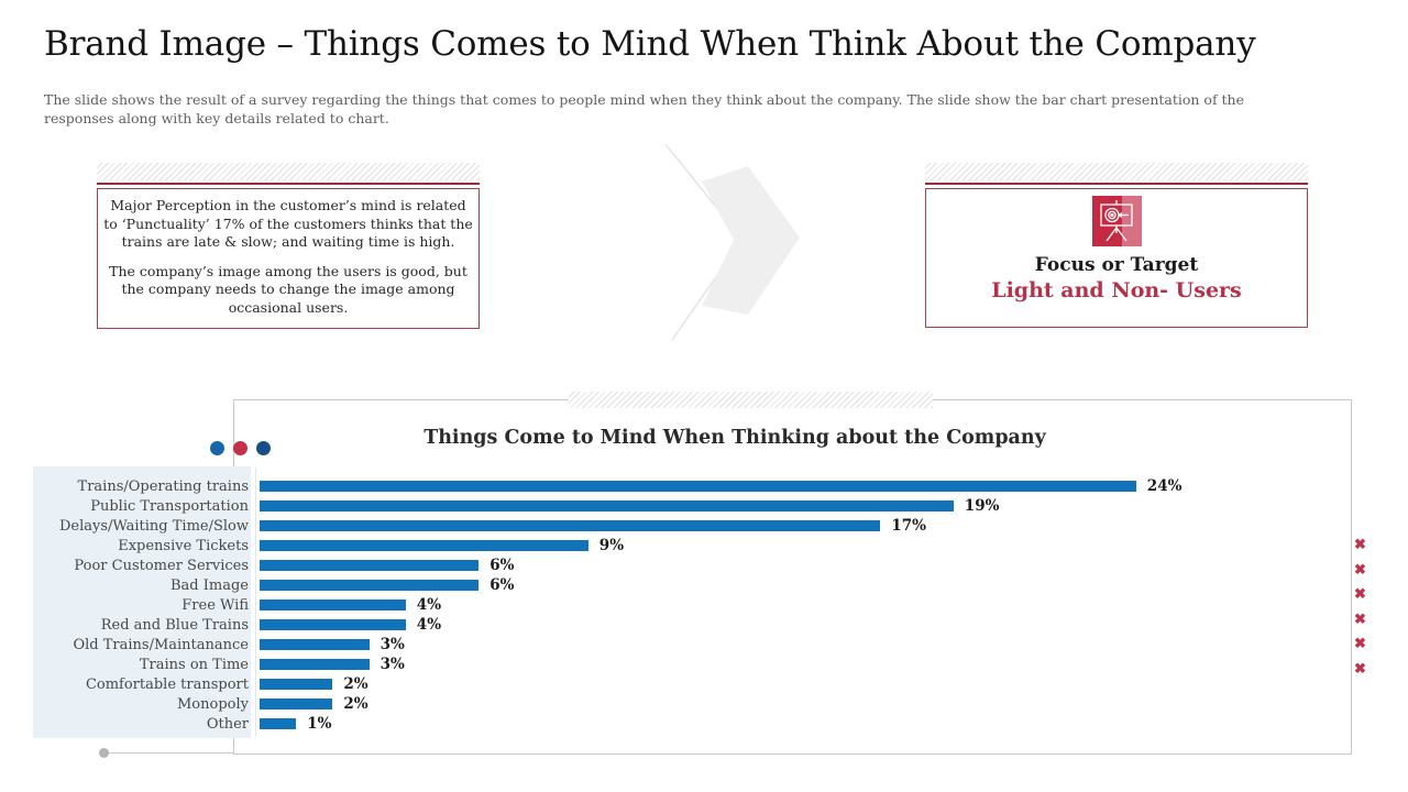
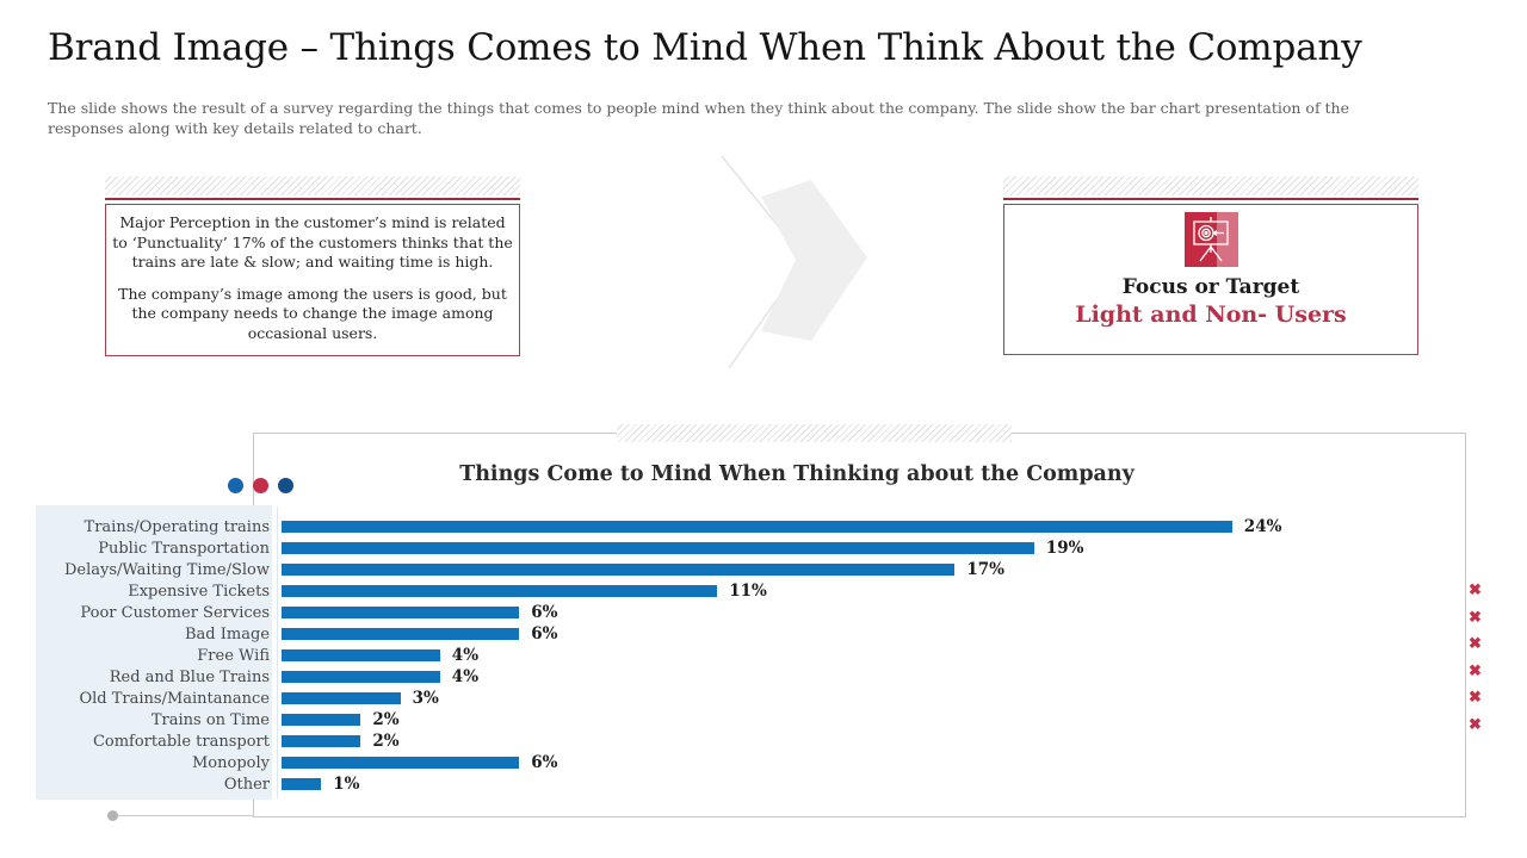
Expensive Tickets: 9% -> 11%
Trains on Time: 3% -> 2%
Monopoly: 2% -> 6%
